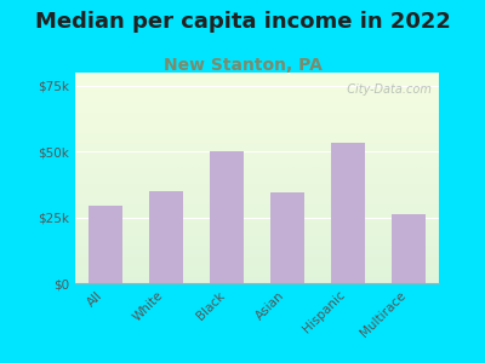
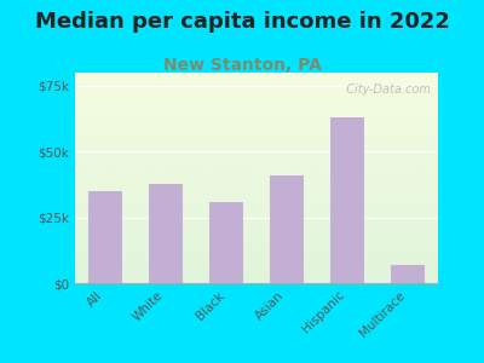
All: $29.5k -> $35.0k
White: $35.0k -> $37.5k
Black: $50.0k -> $31.0k
Asian: $34.5k -> $41.0k
Hispanic: $53.5k -> $63.0k
Multirace: $26.0k -> $7.0k
